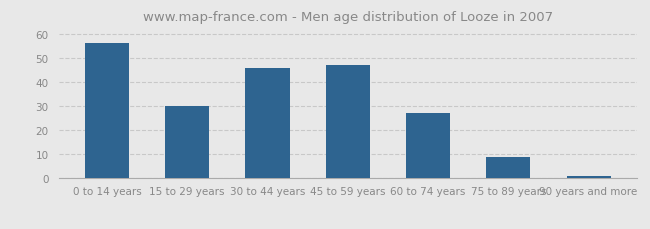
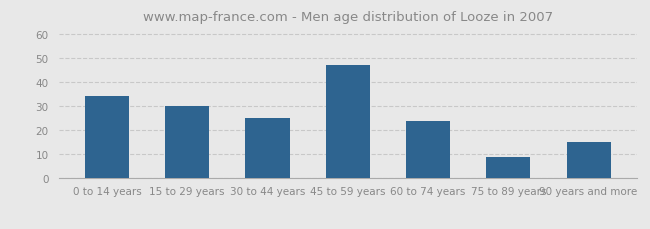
0 to 14 years: 56 -> 34
30 to 44 years: 46 -> 25
60 to 74 years: 27 -> 24
90 years and more: 1 -> 15
